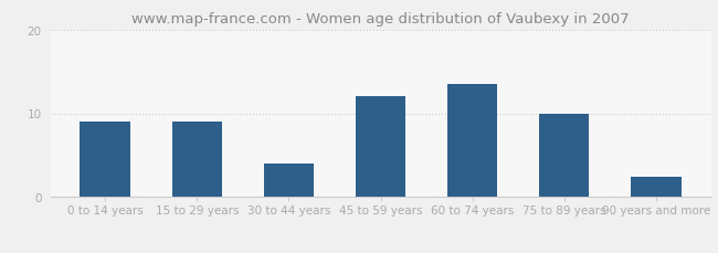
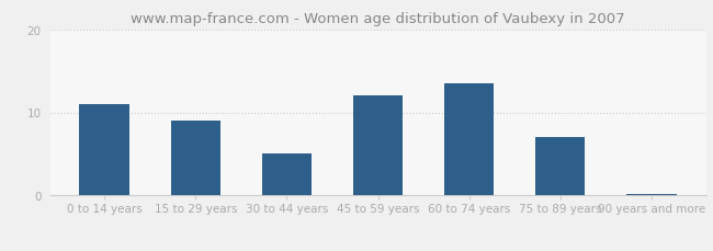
0 to 14 years: 9.0 -> 11.0
30 to 44 years: 4.0 -> 5.0
75 to 89 years: 10.0 -> 7.0
90 years and more: 2.4 -> 0.2
